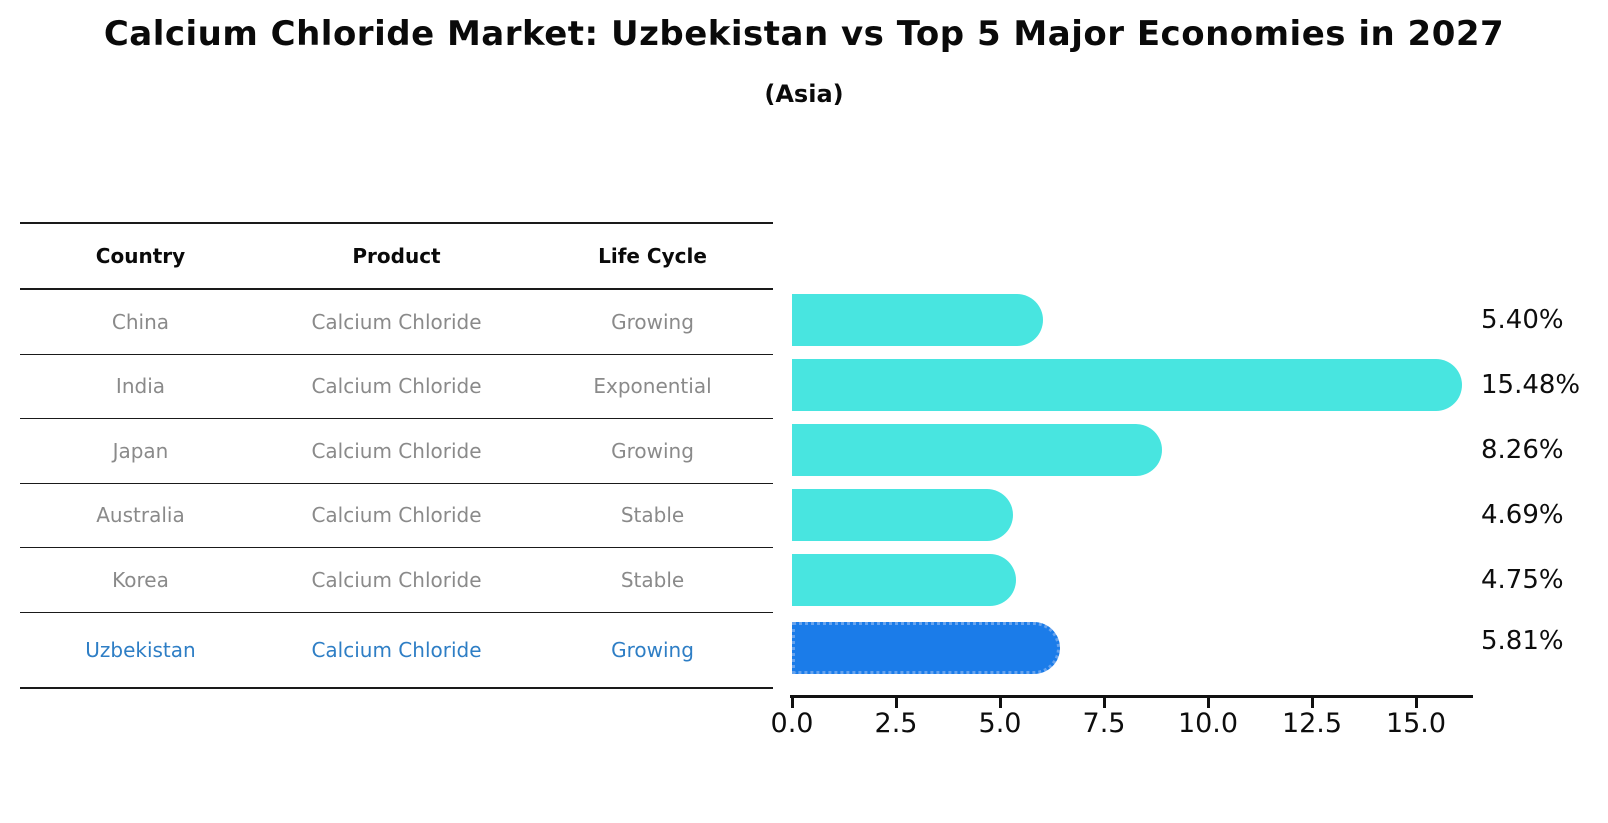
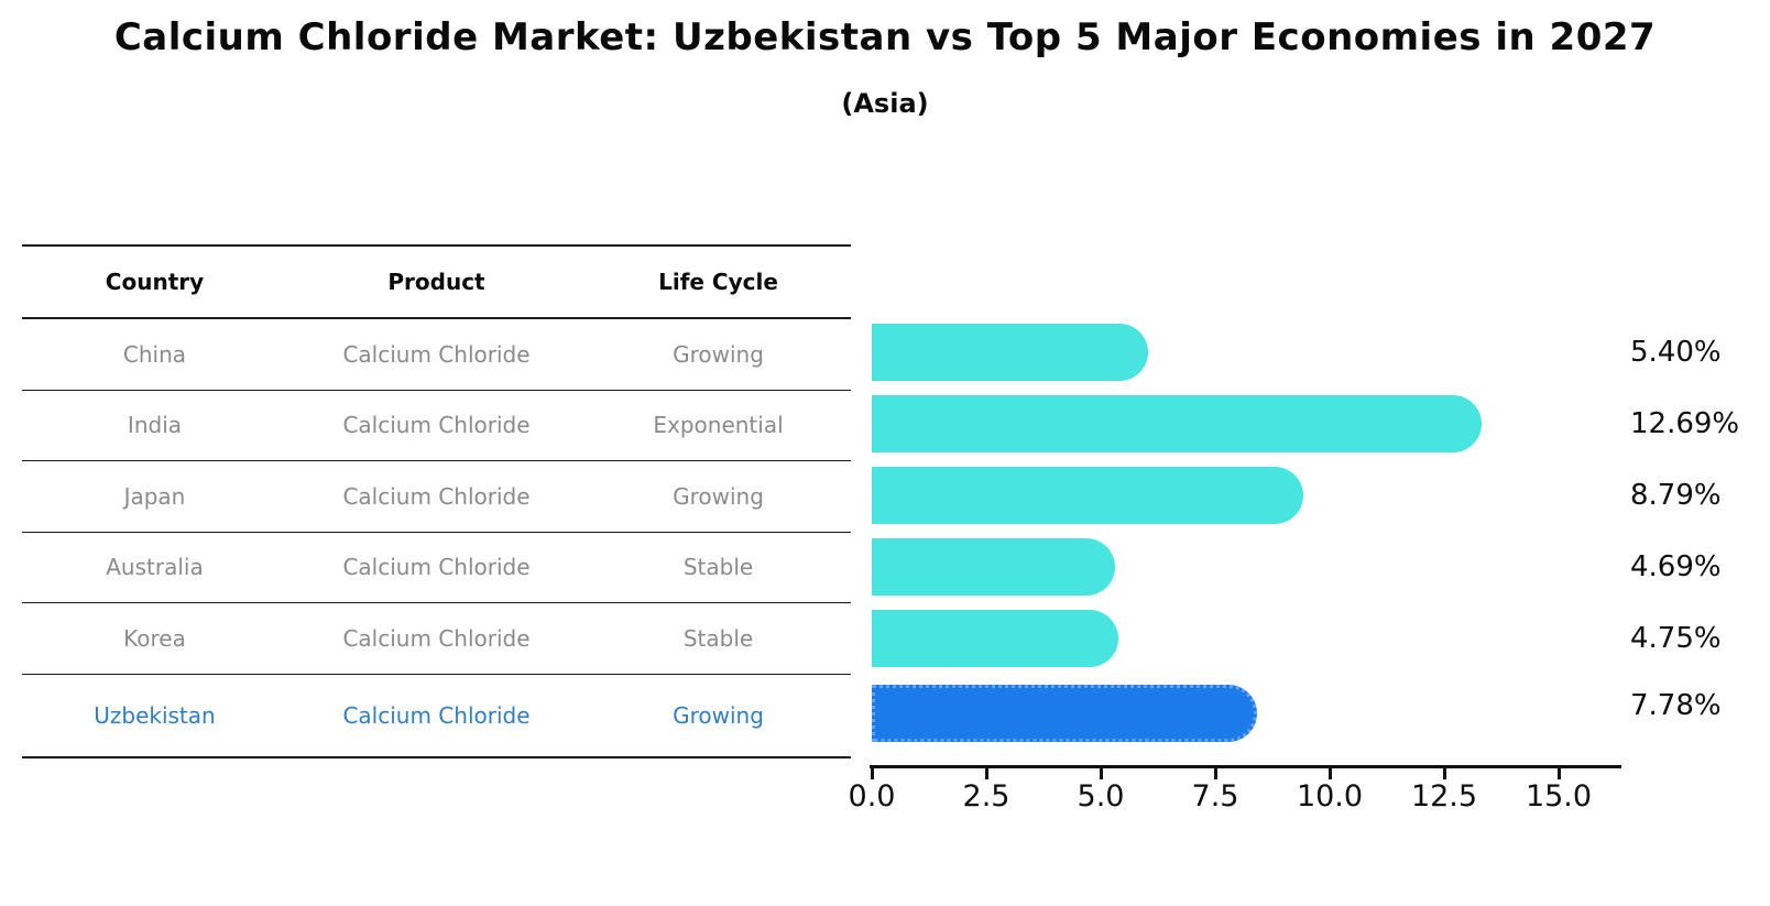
India: 15.48% -> 12.69%
Japan: 8.26% -> 8.79%
Uzbekistan: 5.81% -> 7.78%
